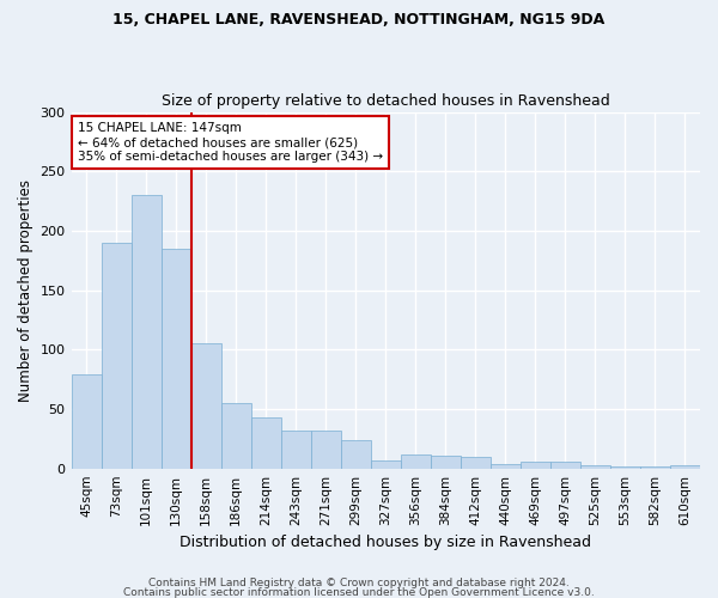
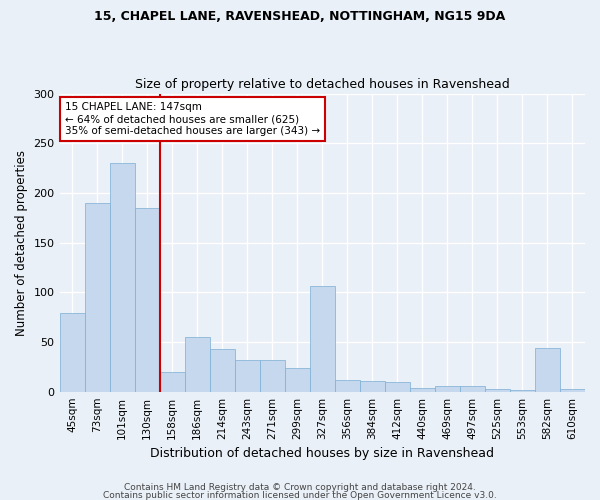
158sqm: 105 -> 20
327sqm: 7 -> 106
582sqm: 2 -> 44
